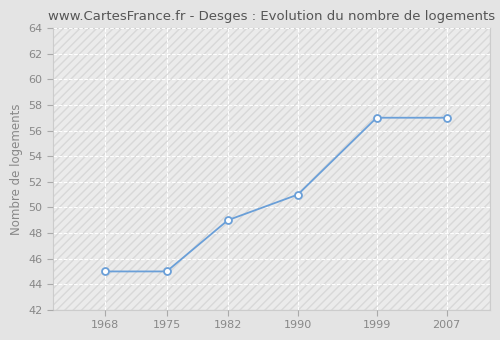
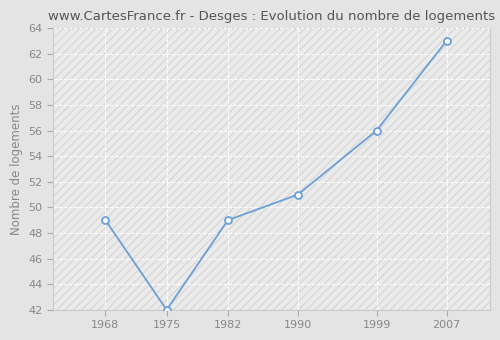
1968: 45 -> 49
1975: 45 -> 42
1999: 57 -> 56
2007: 57 -> 63
